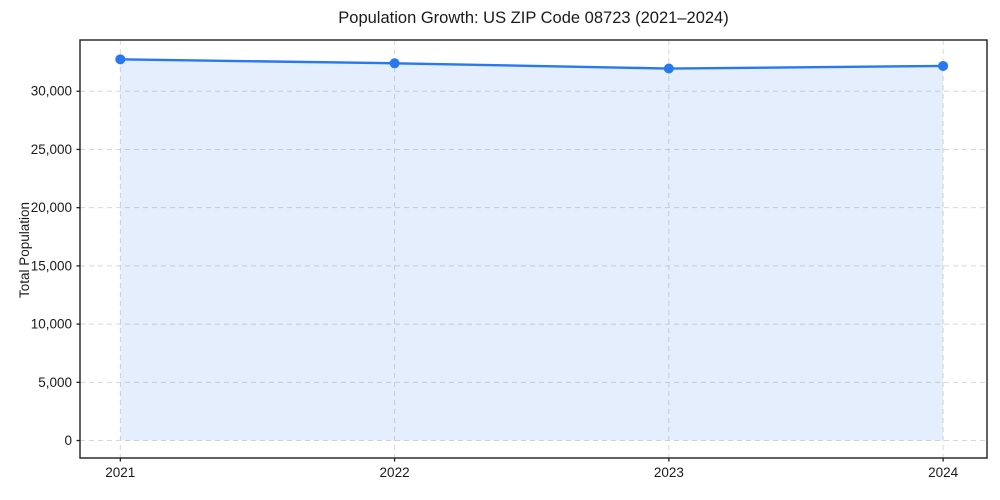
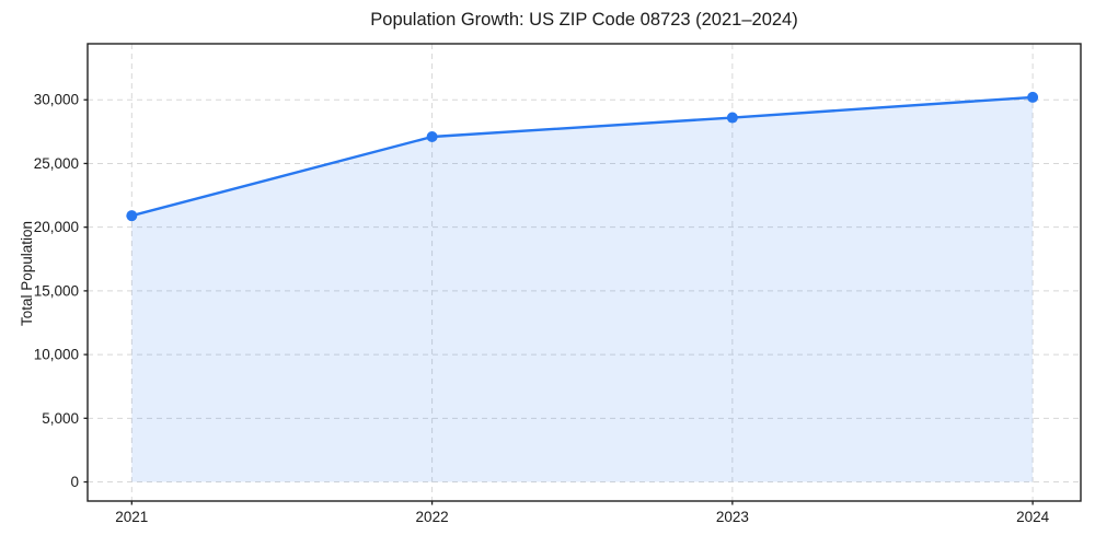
2021: 32700 -> 20900
2022: 32400 -> 27100
2023: 32000 -> 28600
2024: 32200 -> 30200
